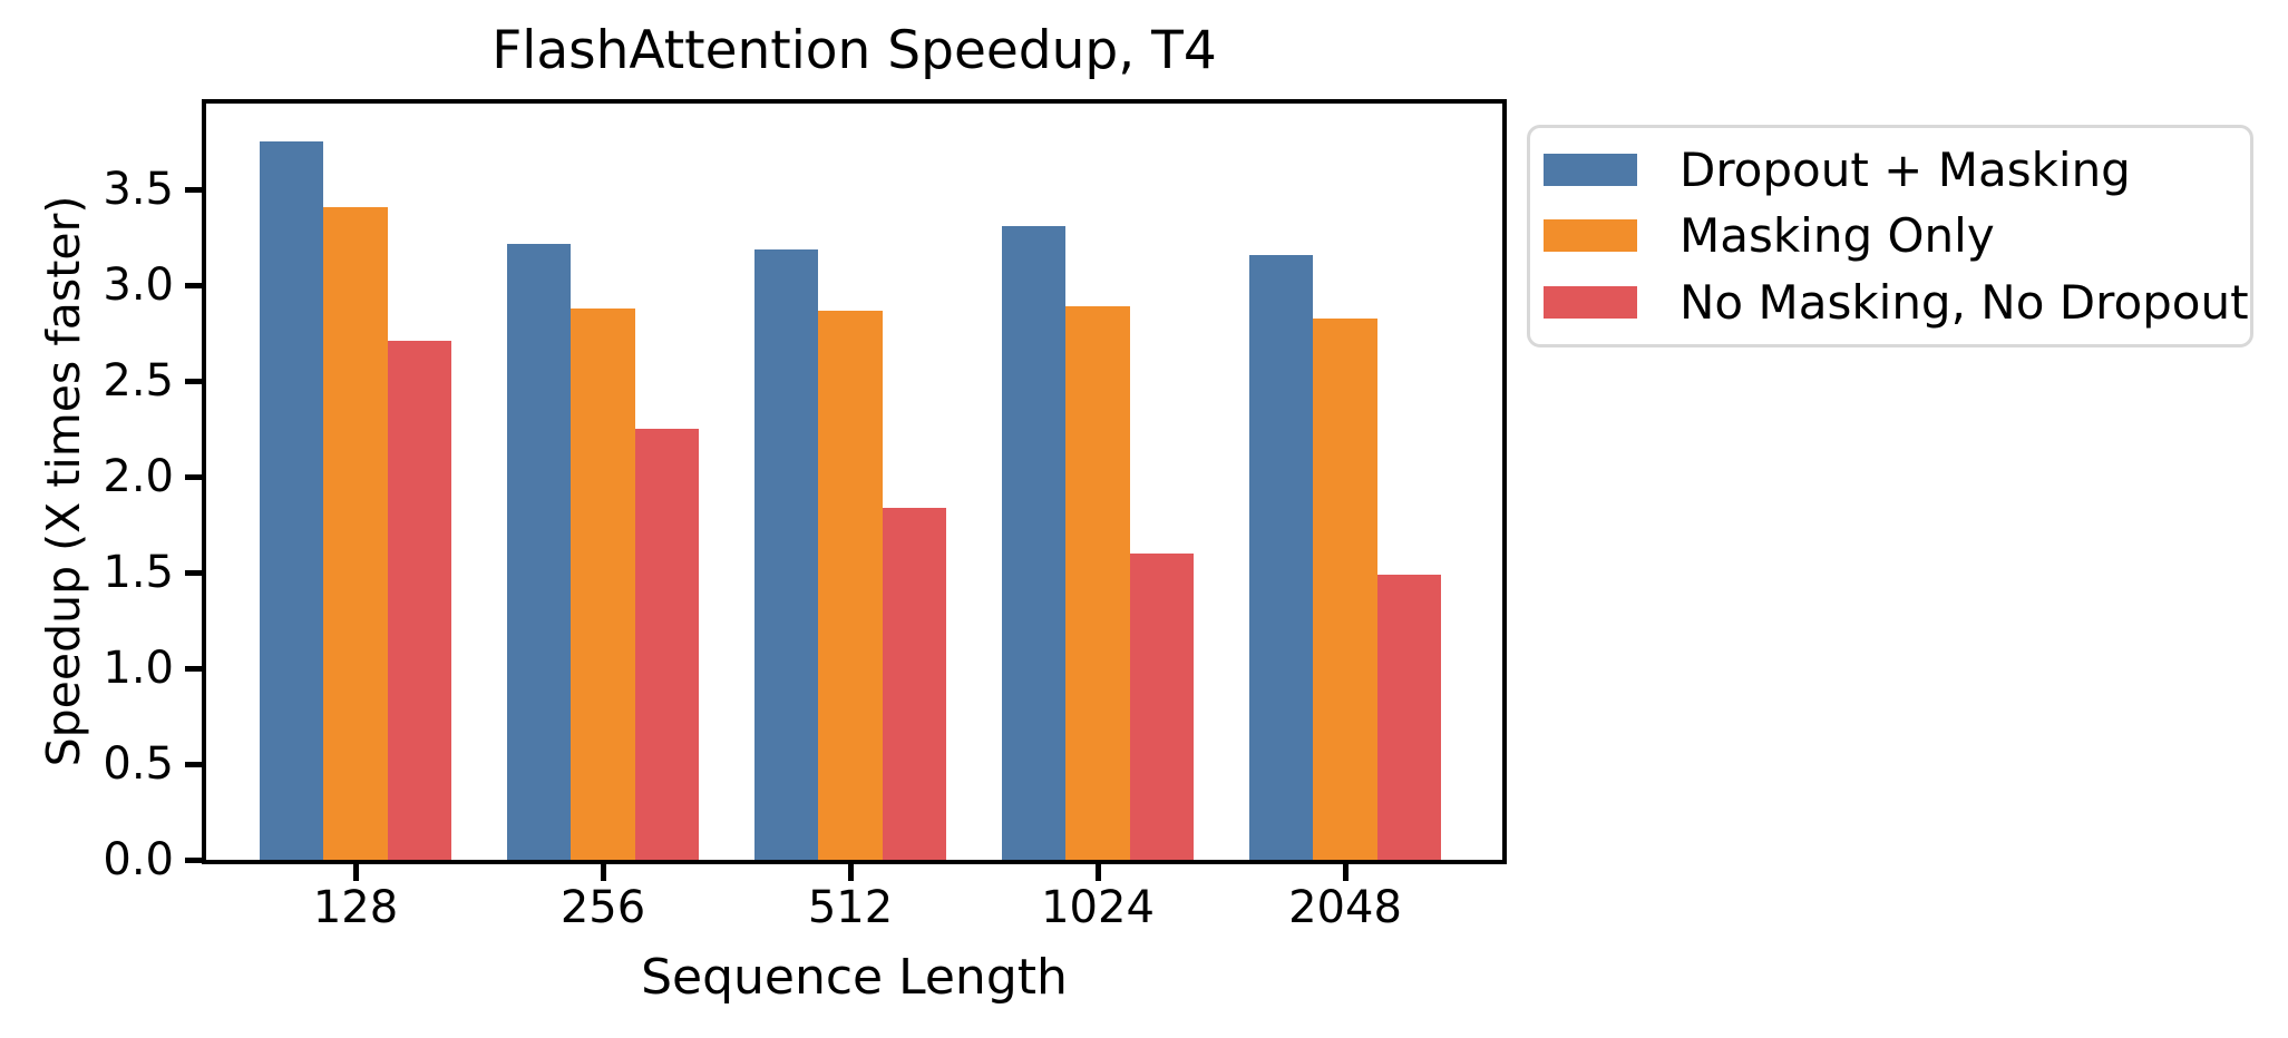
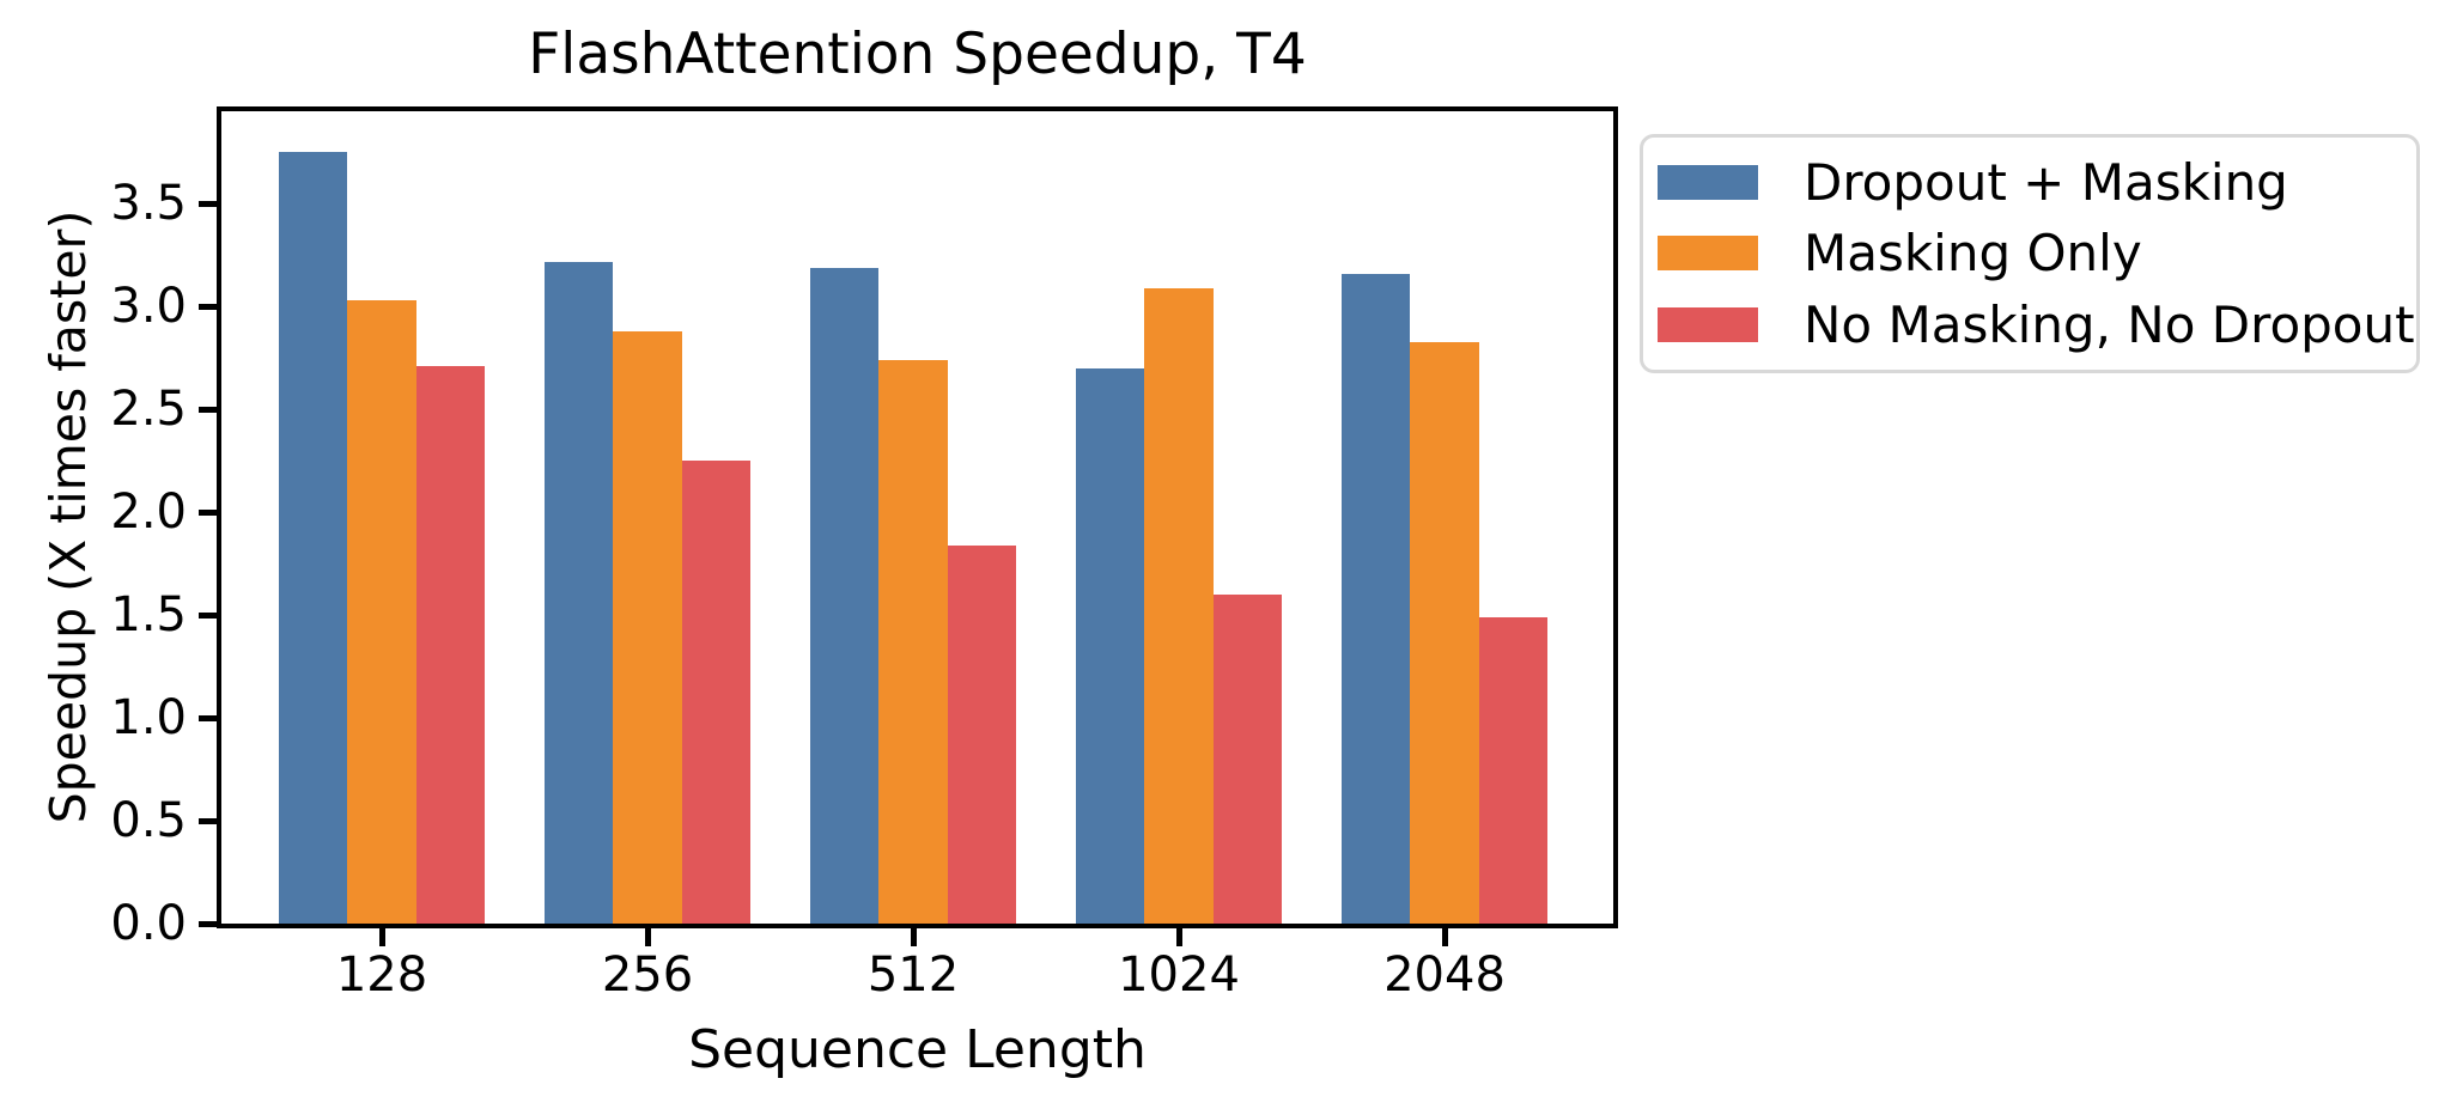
Masking Only/128: 3.41 -> 3.03
Masking Only/512: 2.87 -> 2.74
Dropout + Masking/1024: 3.31 -> 2.70
Masking Only/1024: 2.89 -> 3.09
